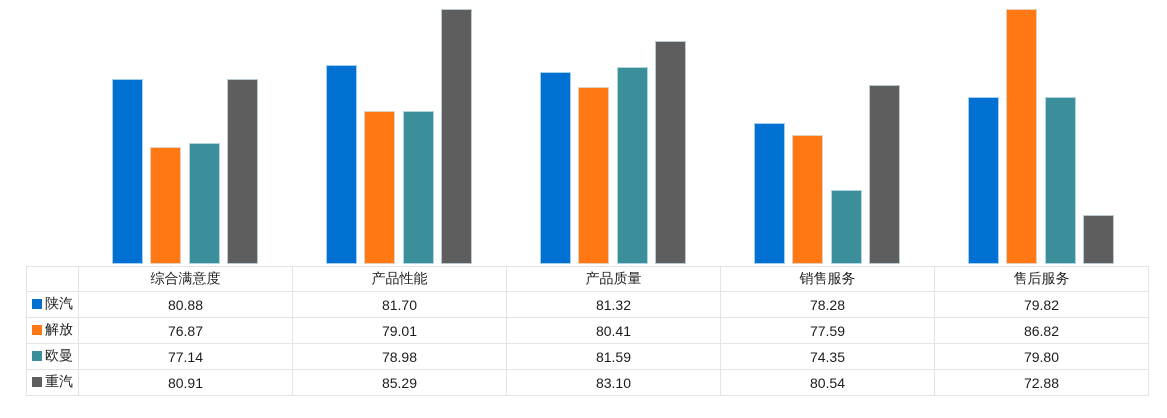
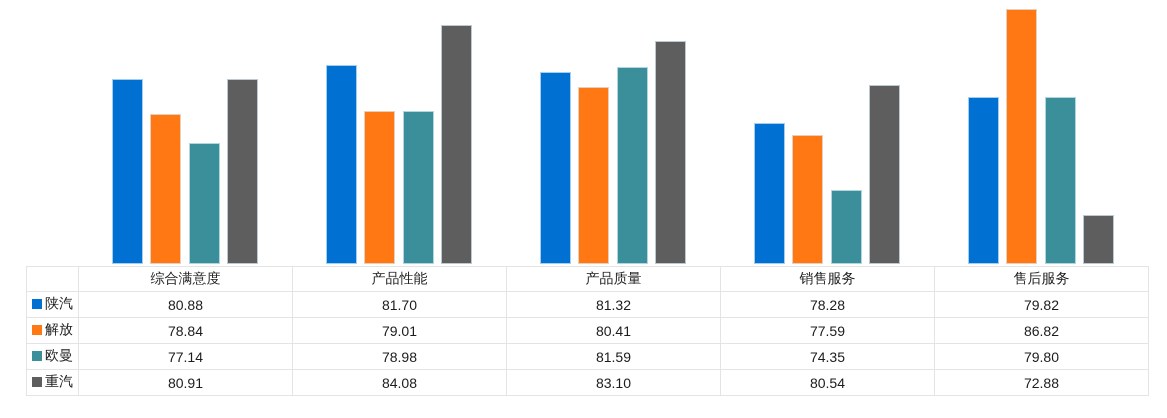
解放/综合满意度: 76.87 -> 78.84
重汽/产品性能: 85.29 -> 84.08
